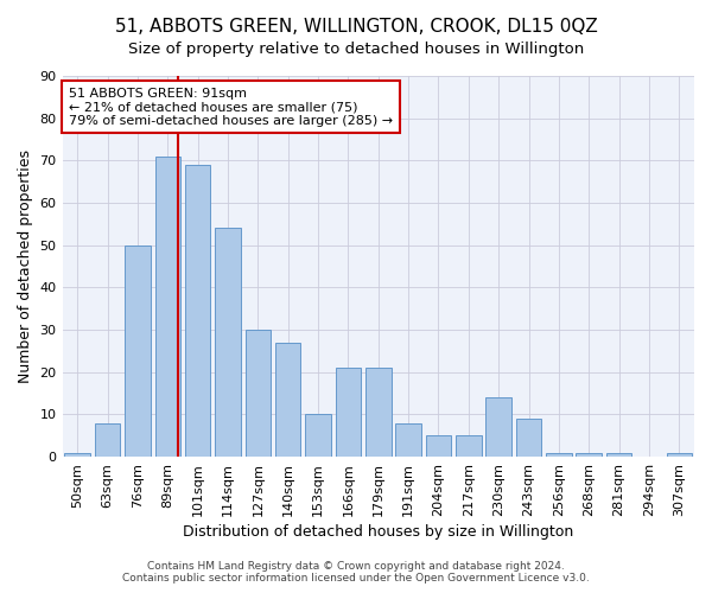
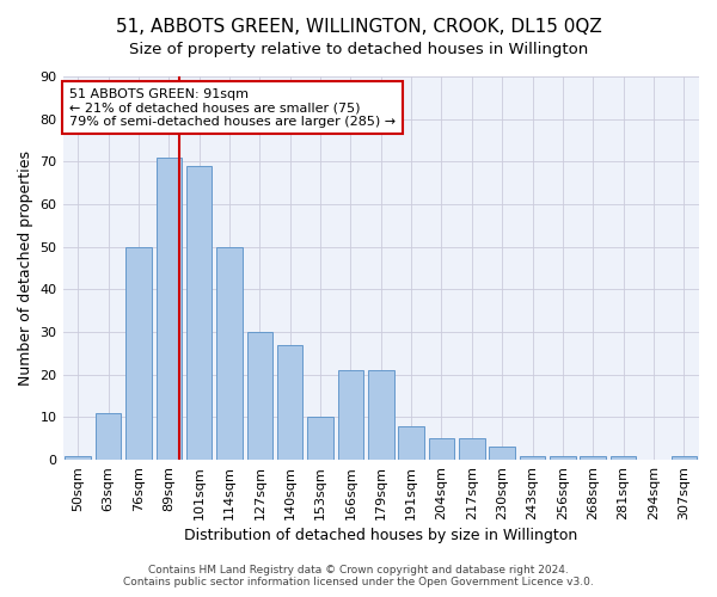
63sqm: 8 -> 11
114sqm: 54 -> 50
230sqm: 14 -> 3
243sqm: 9 -> 1
